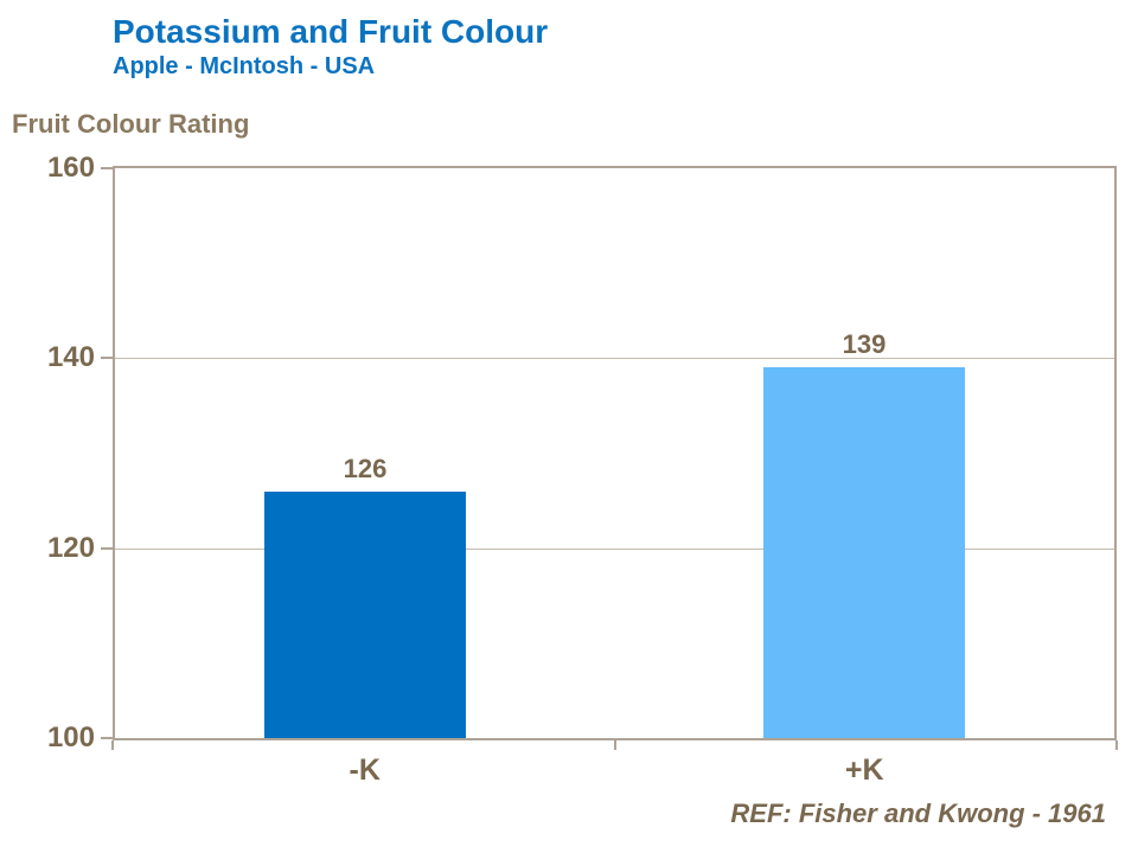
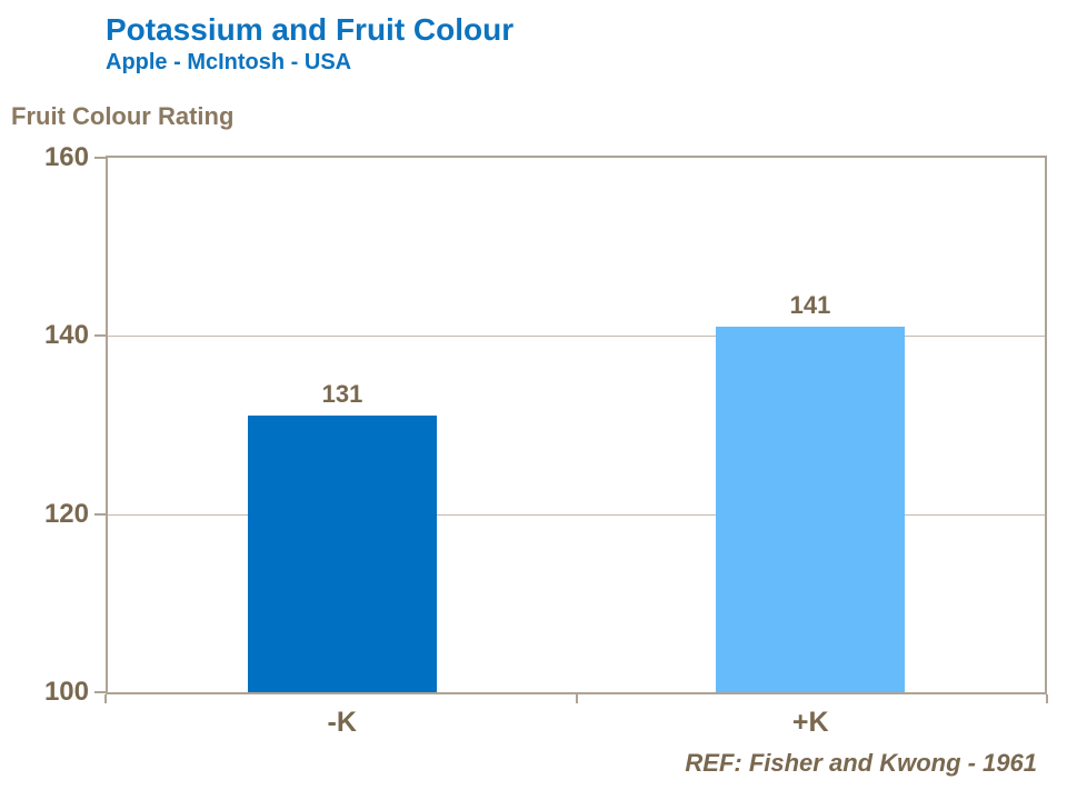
-K: 126 -> 131
+K: 139 -> 141
